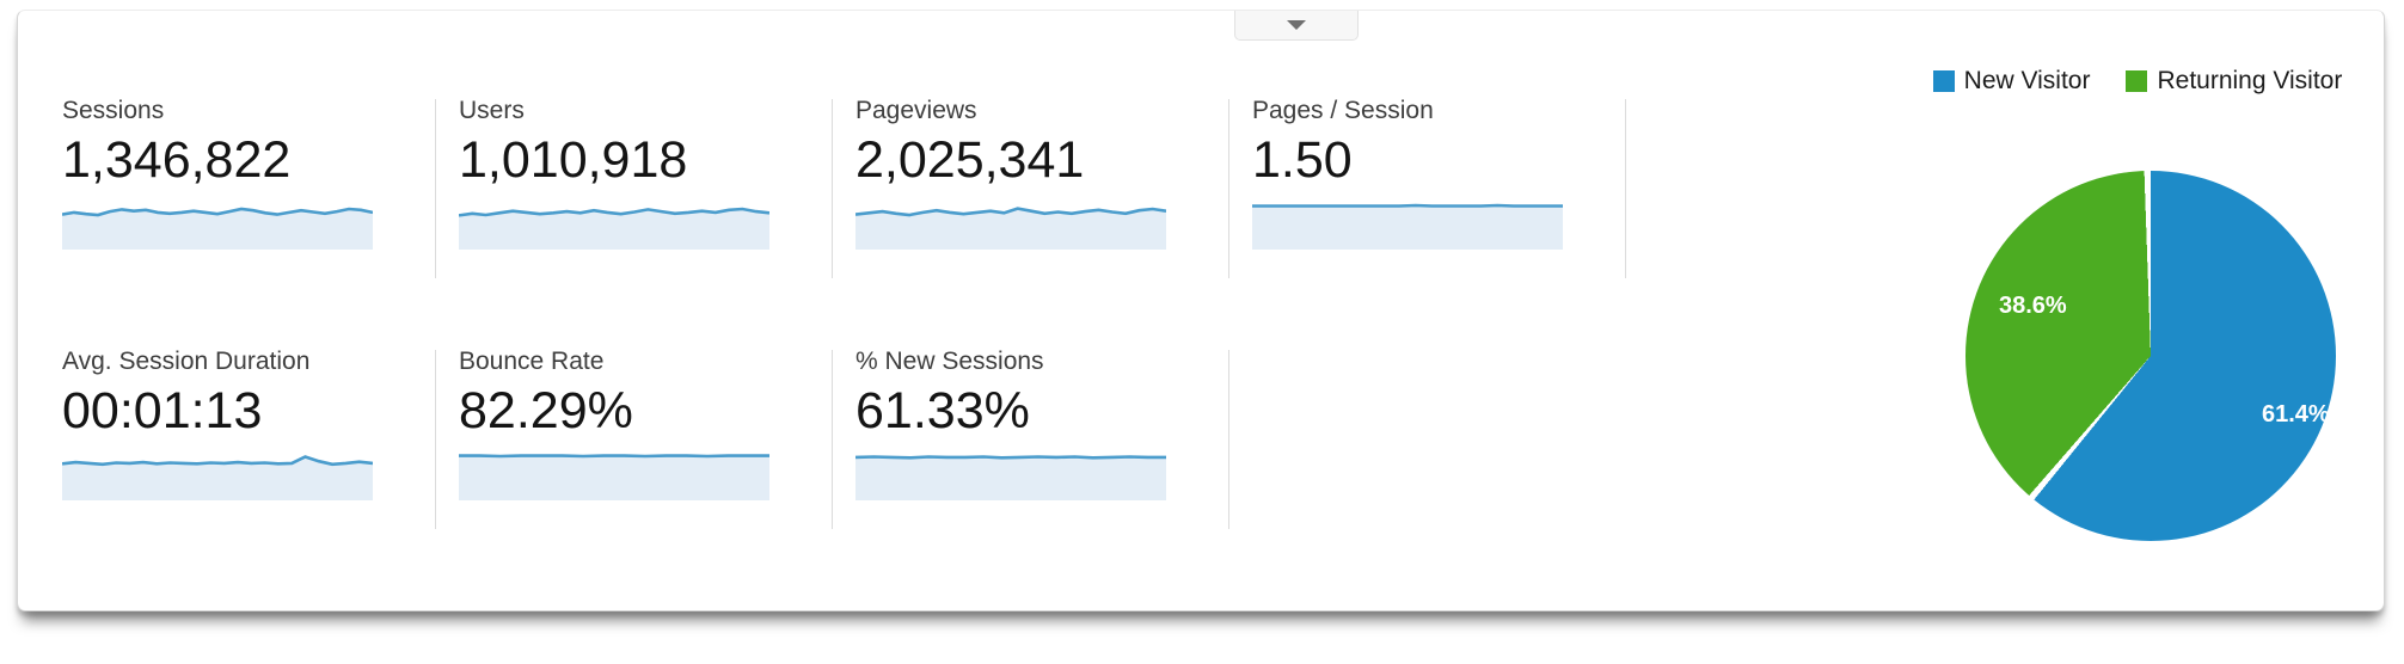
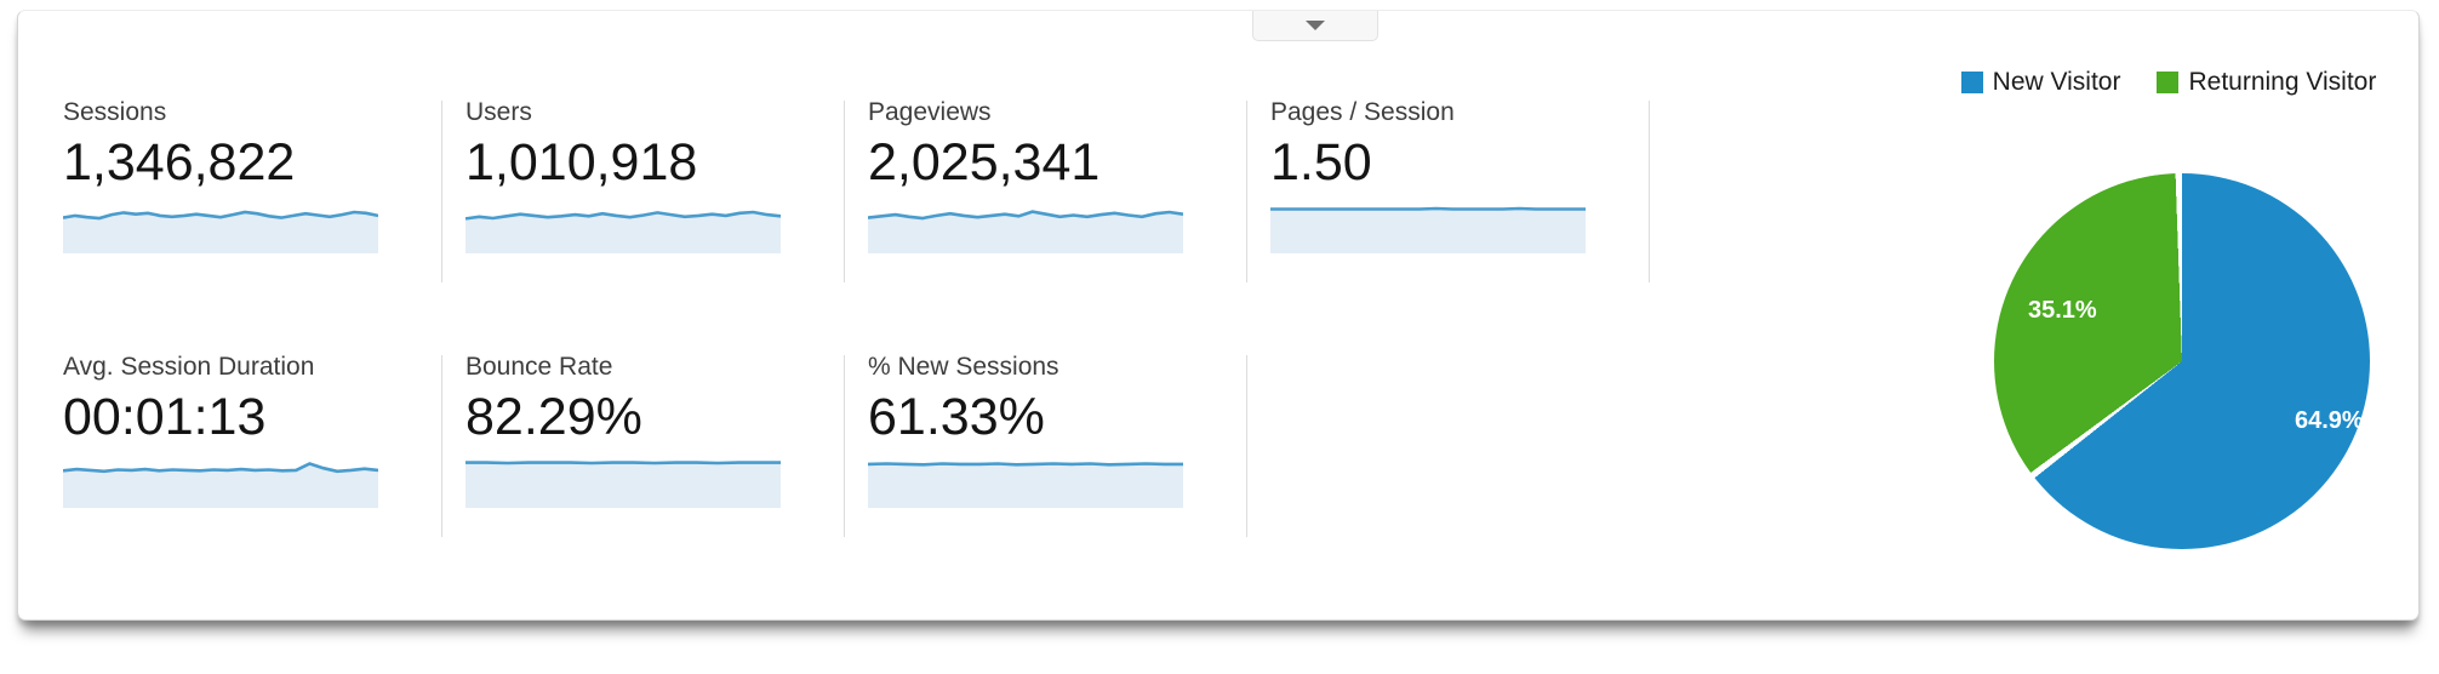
New Visitor: 61.4% -> 64.9%
Returning Visitor: 38.6% -> 35.1%
